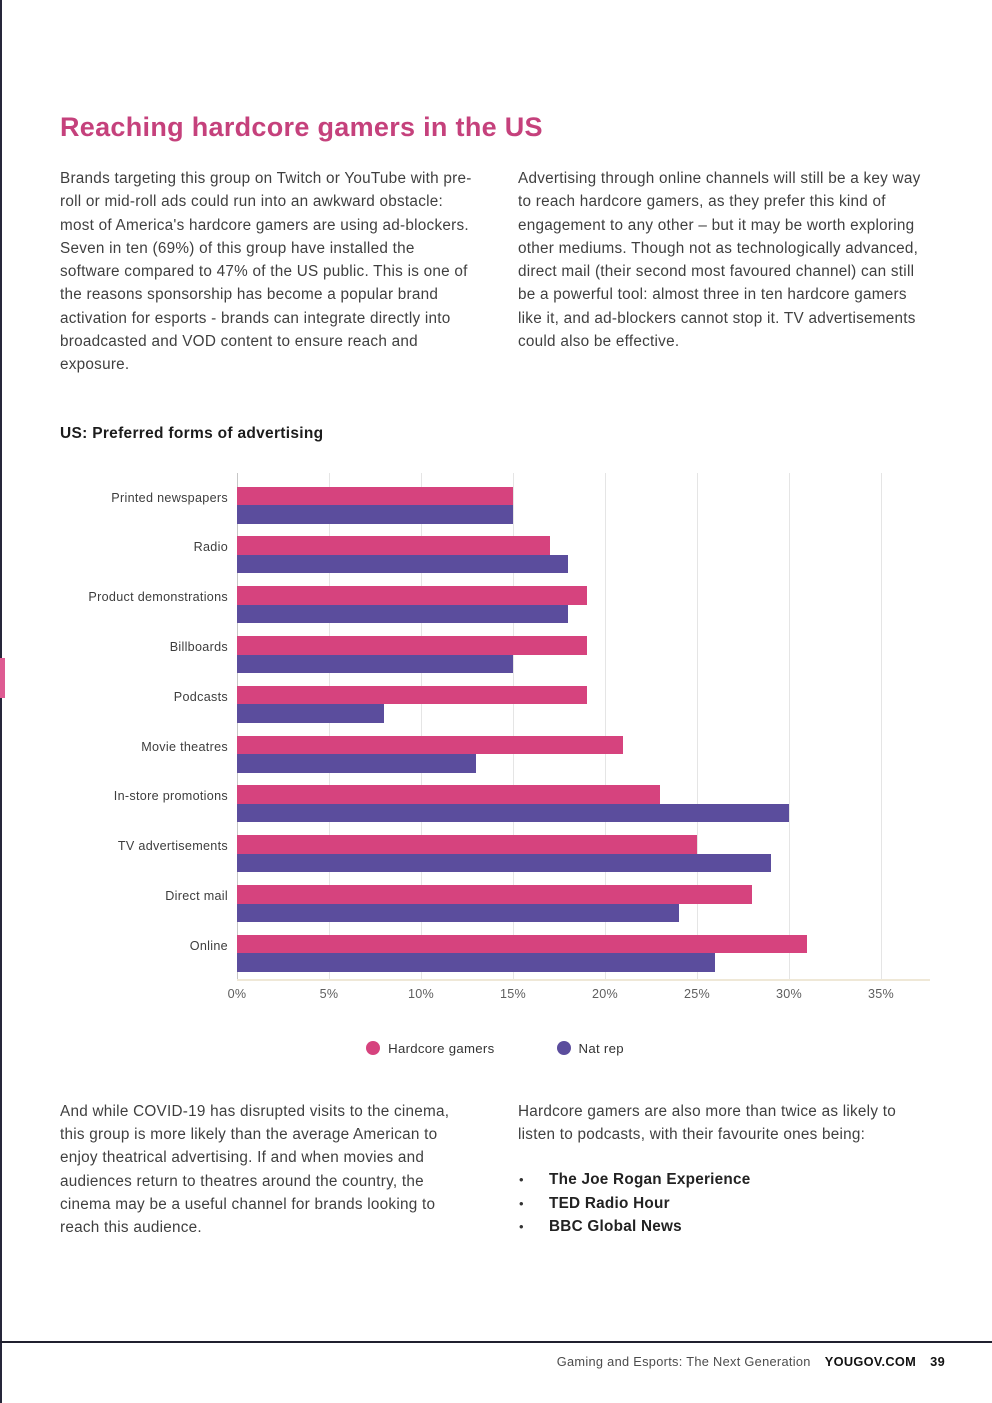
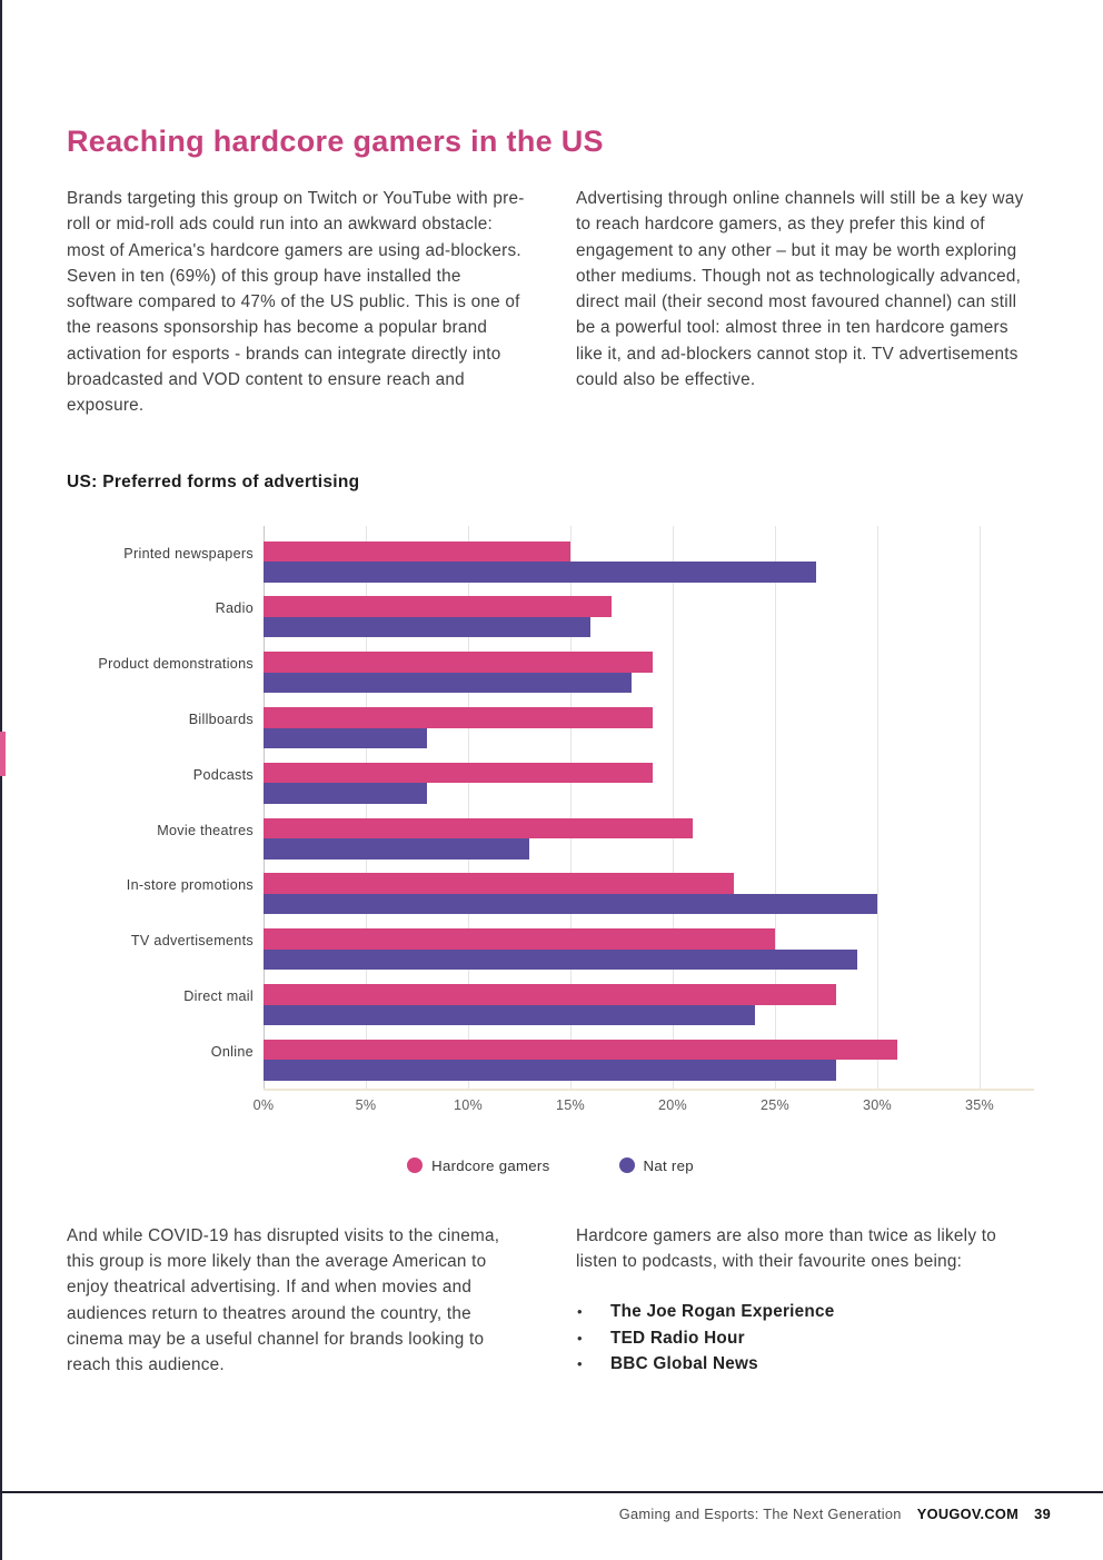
Nat rep/Printed newspapers: 15% -> 27%
Nat rep/Radio: 18% -> 16%
Nat rep/Billboards: 15% -> 8%
Nat rep/Online: 26% -> 28%
